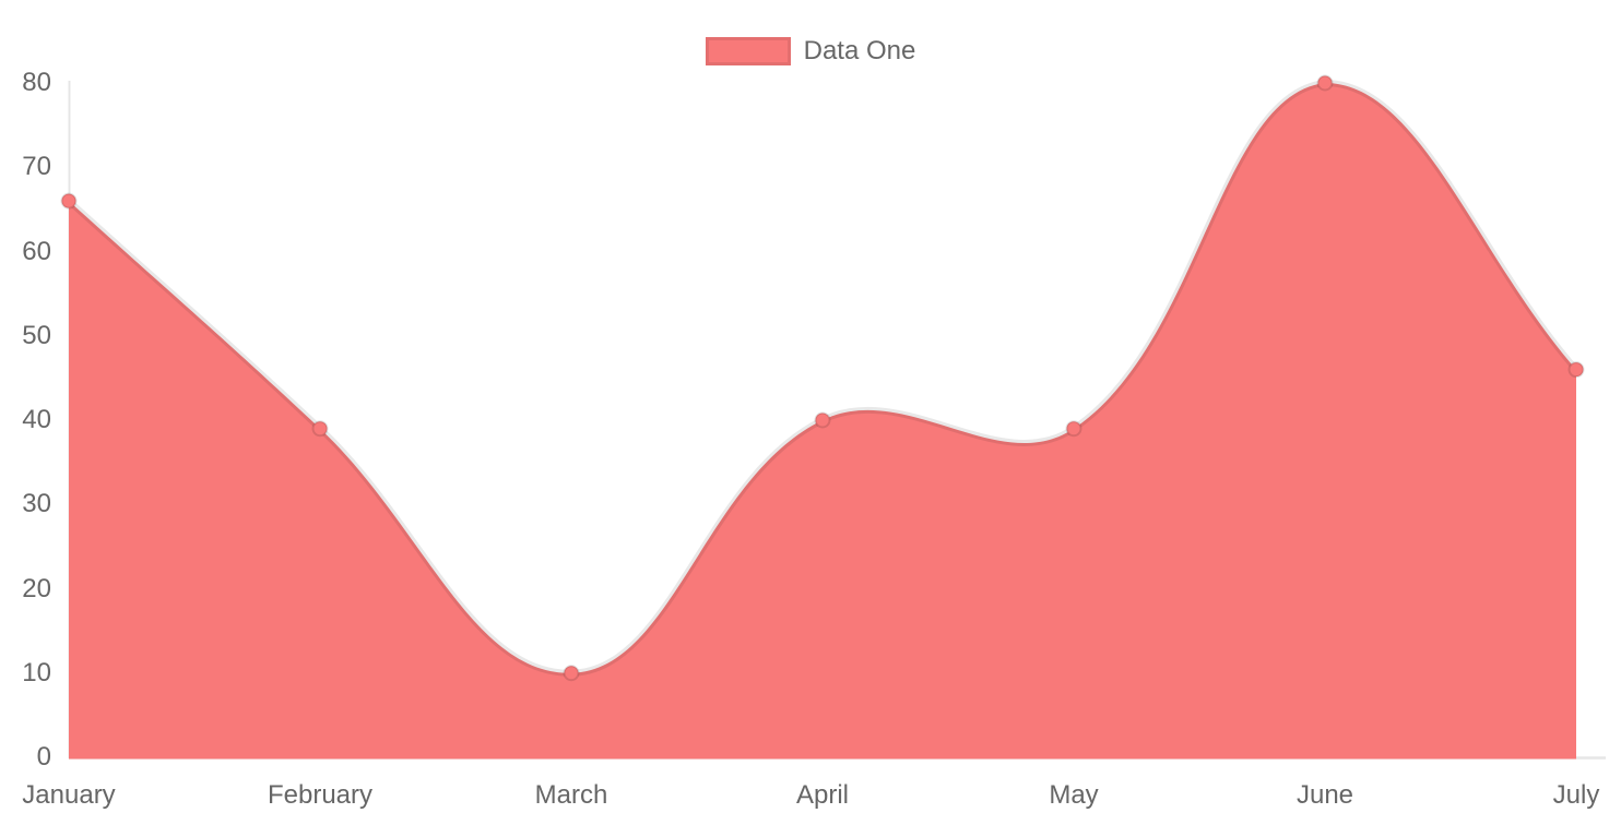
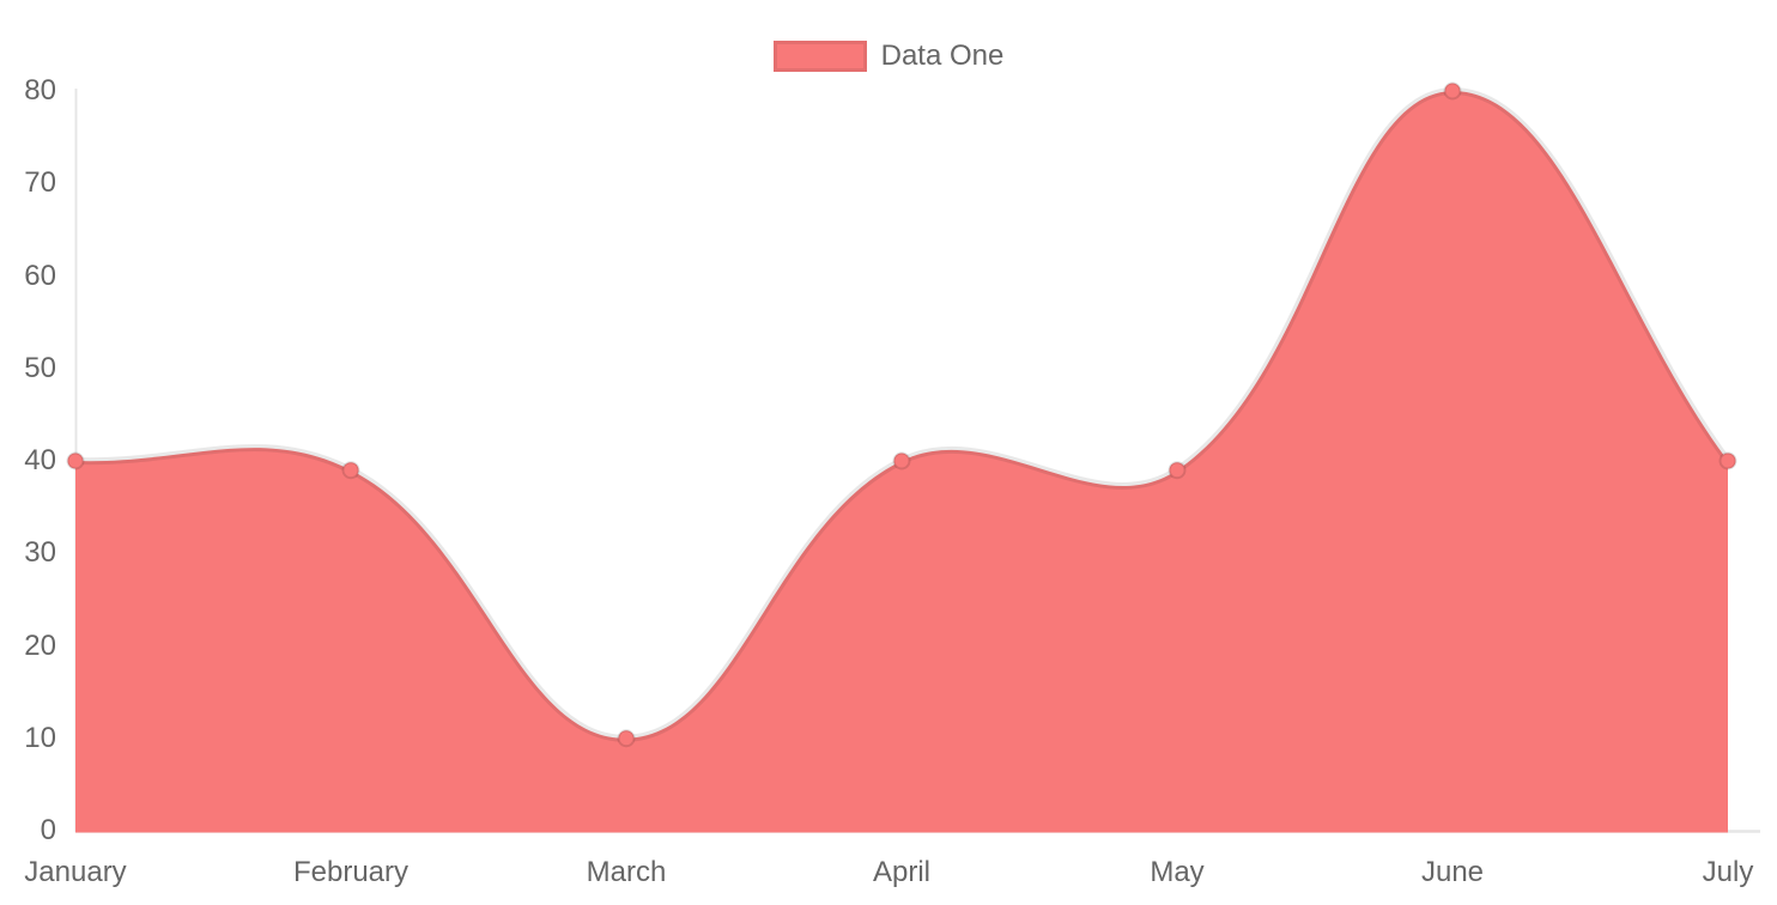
January: 66 -> 40
July: 46 -> 40
